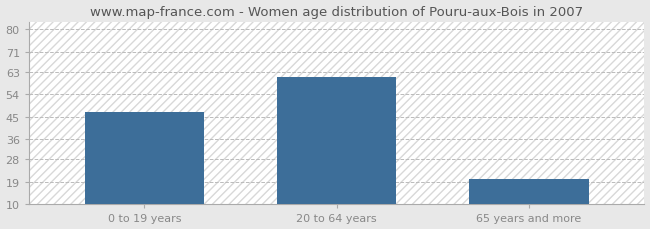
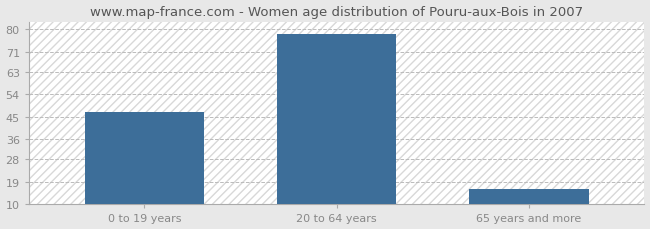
20 to 64 years: 61 -> 78
65 years and more: 20 -> 16
